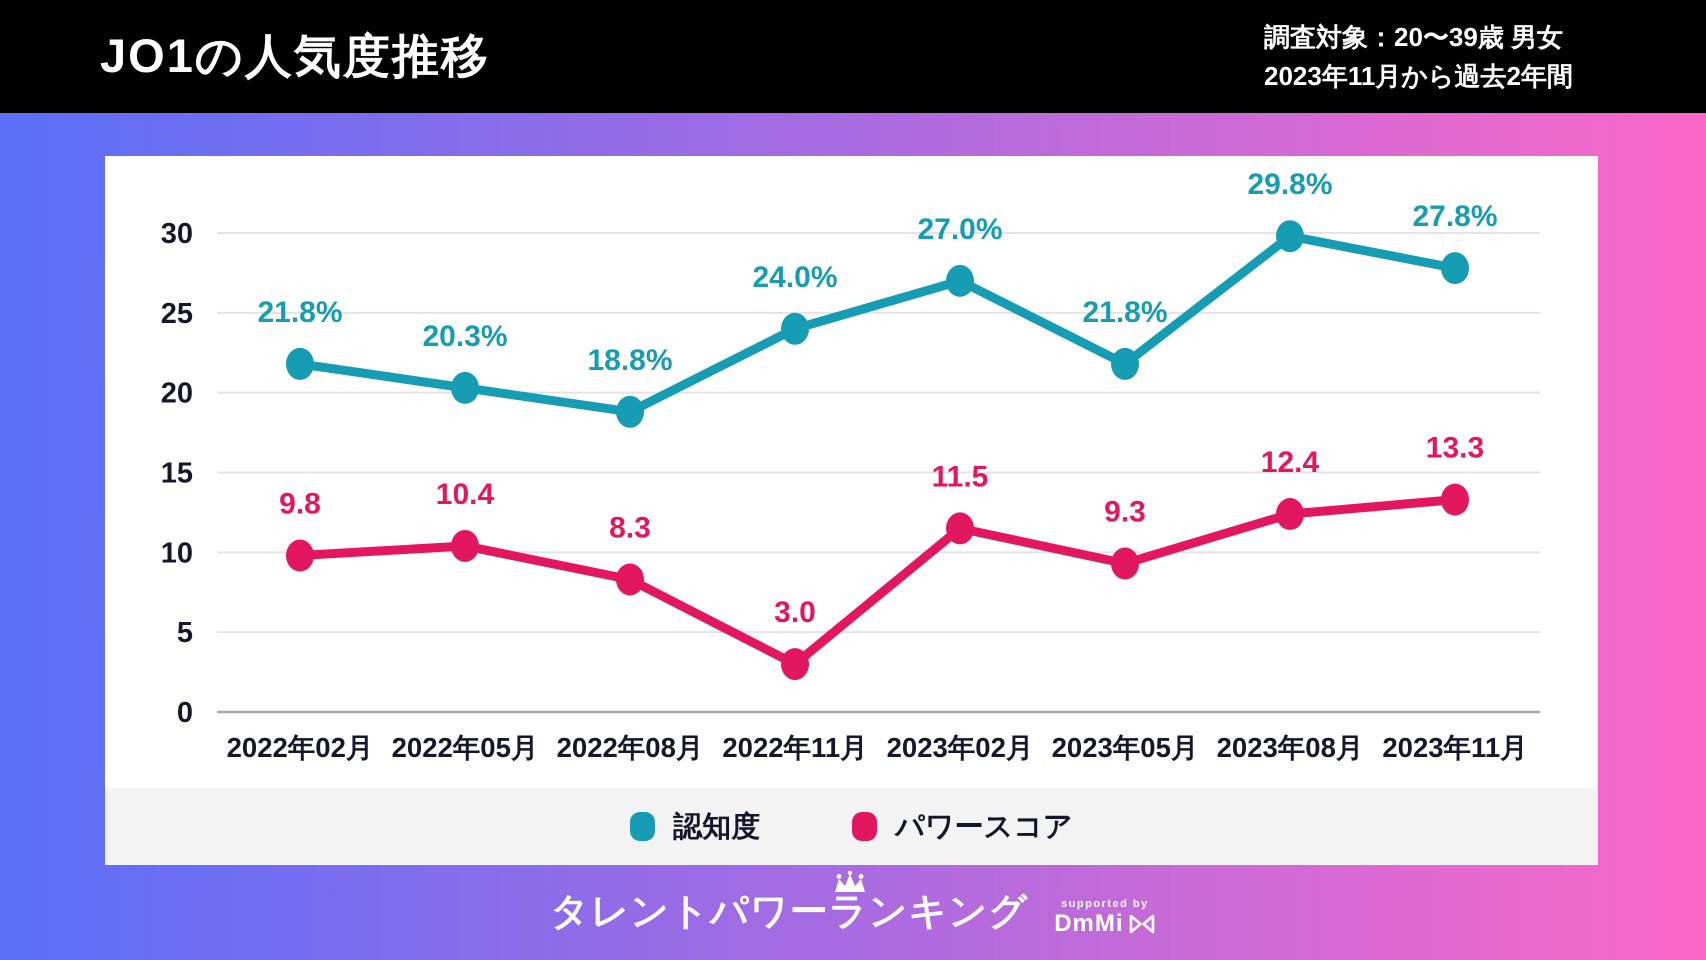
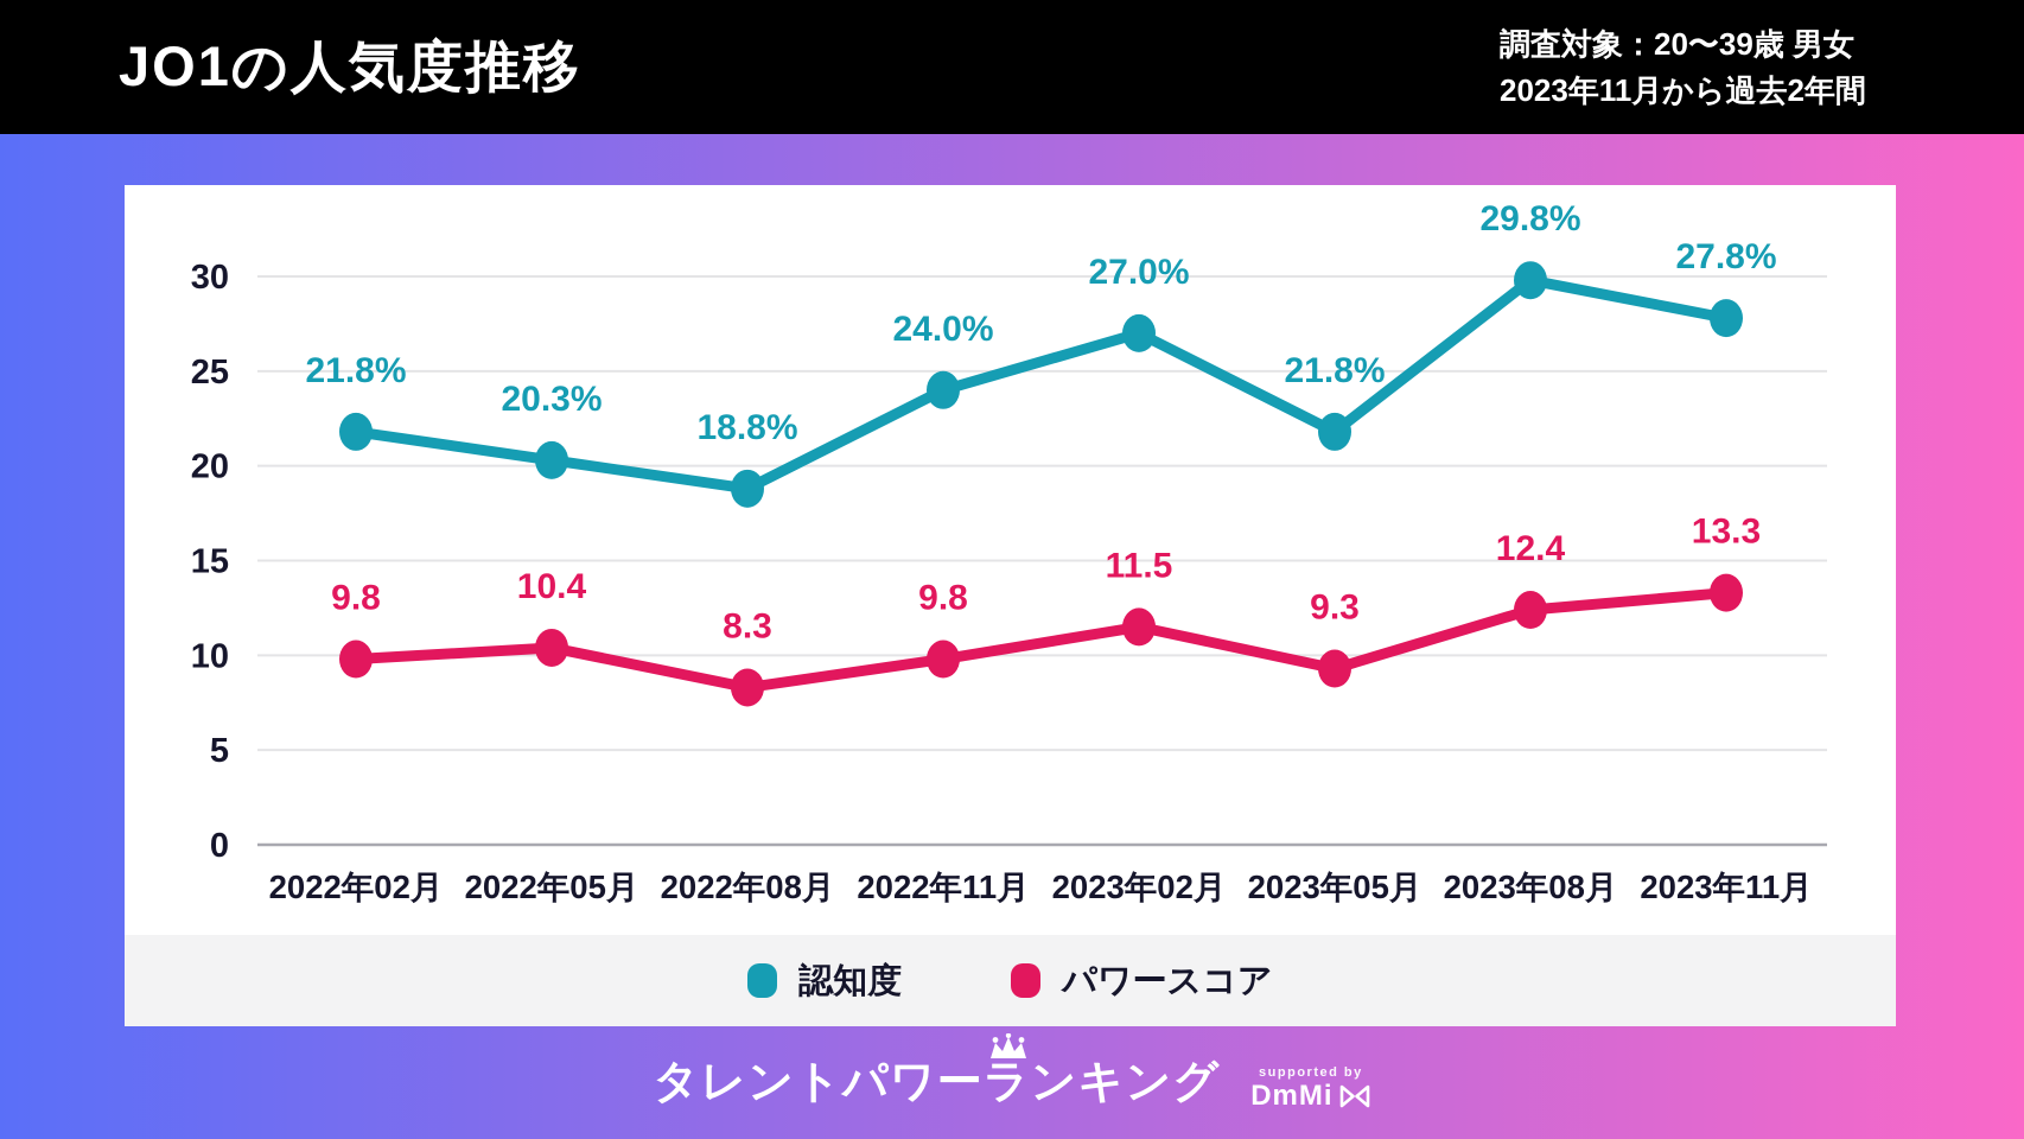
パワースコア/2022年11月: 3.0 -> 9.8
